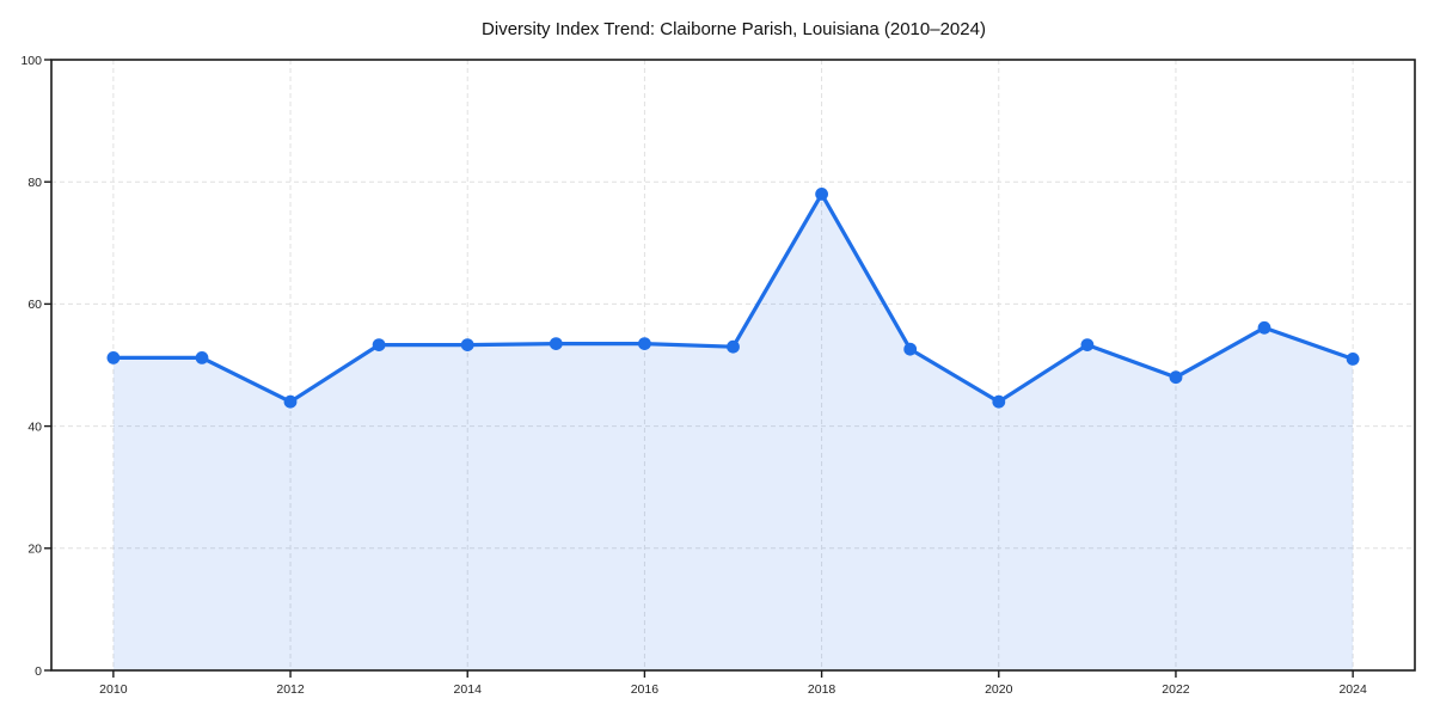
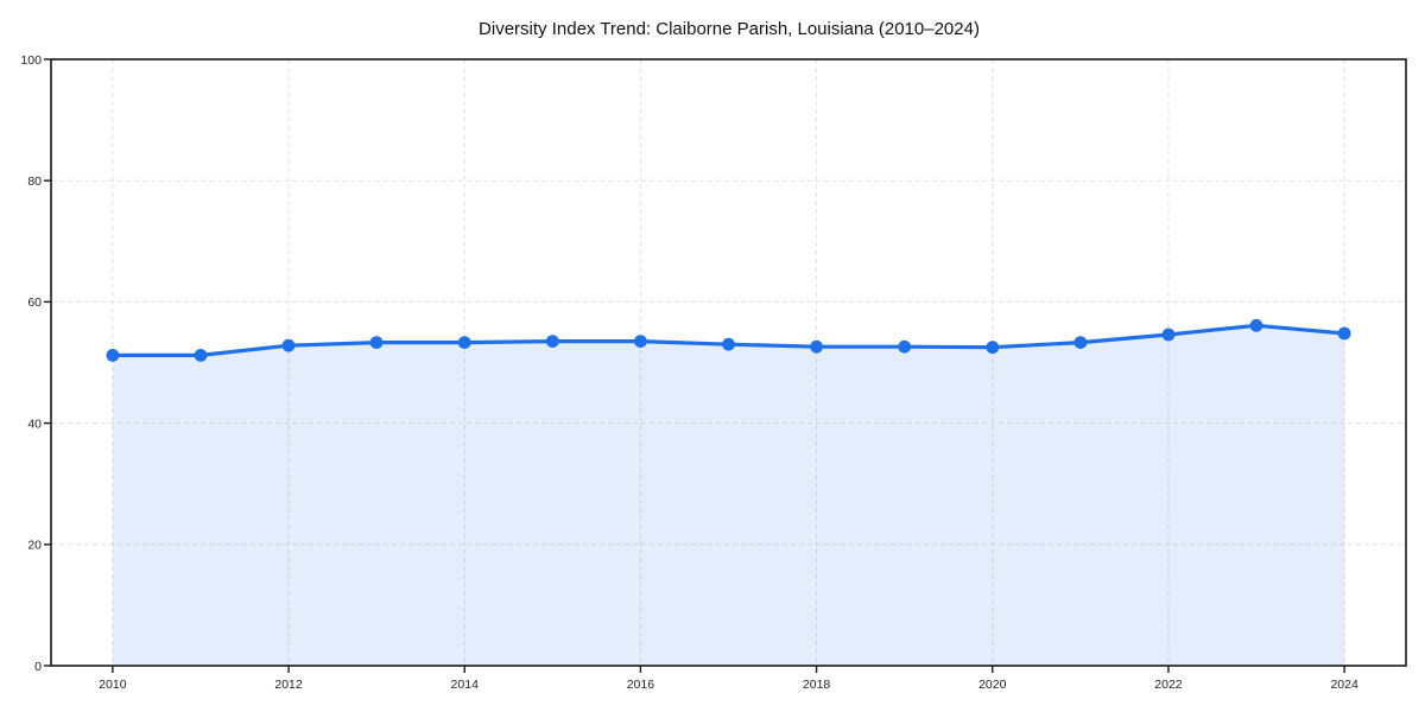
2012: 44 -> 53
2018: 78 -> 53
2020: 44 -> 52
2022: 48 -> 55
2024: 51 -> 55
